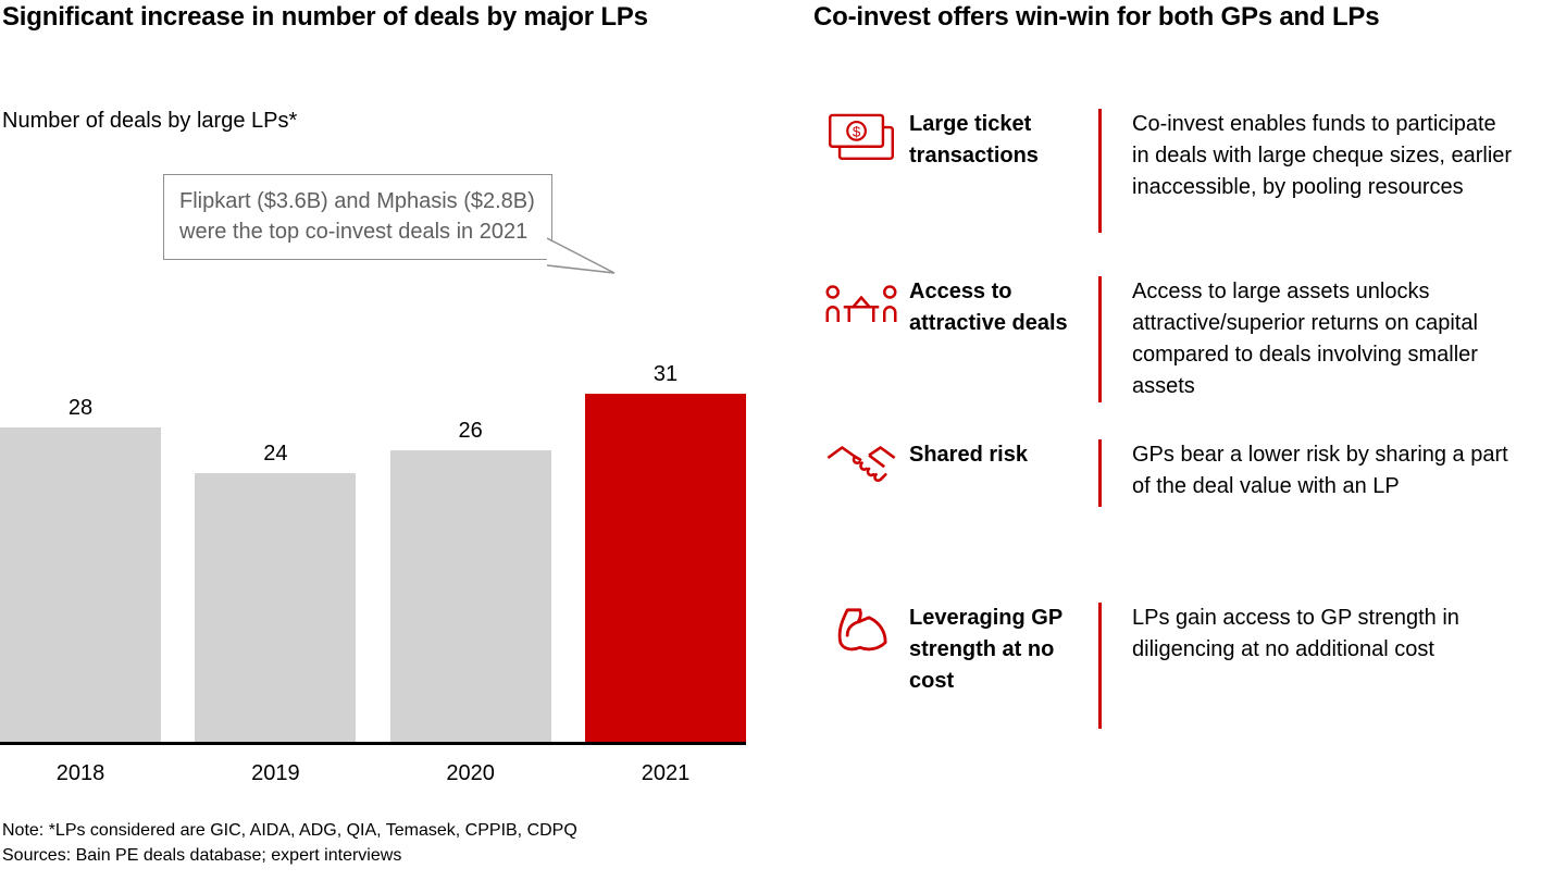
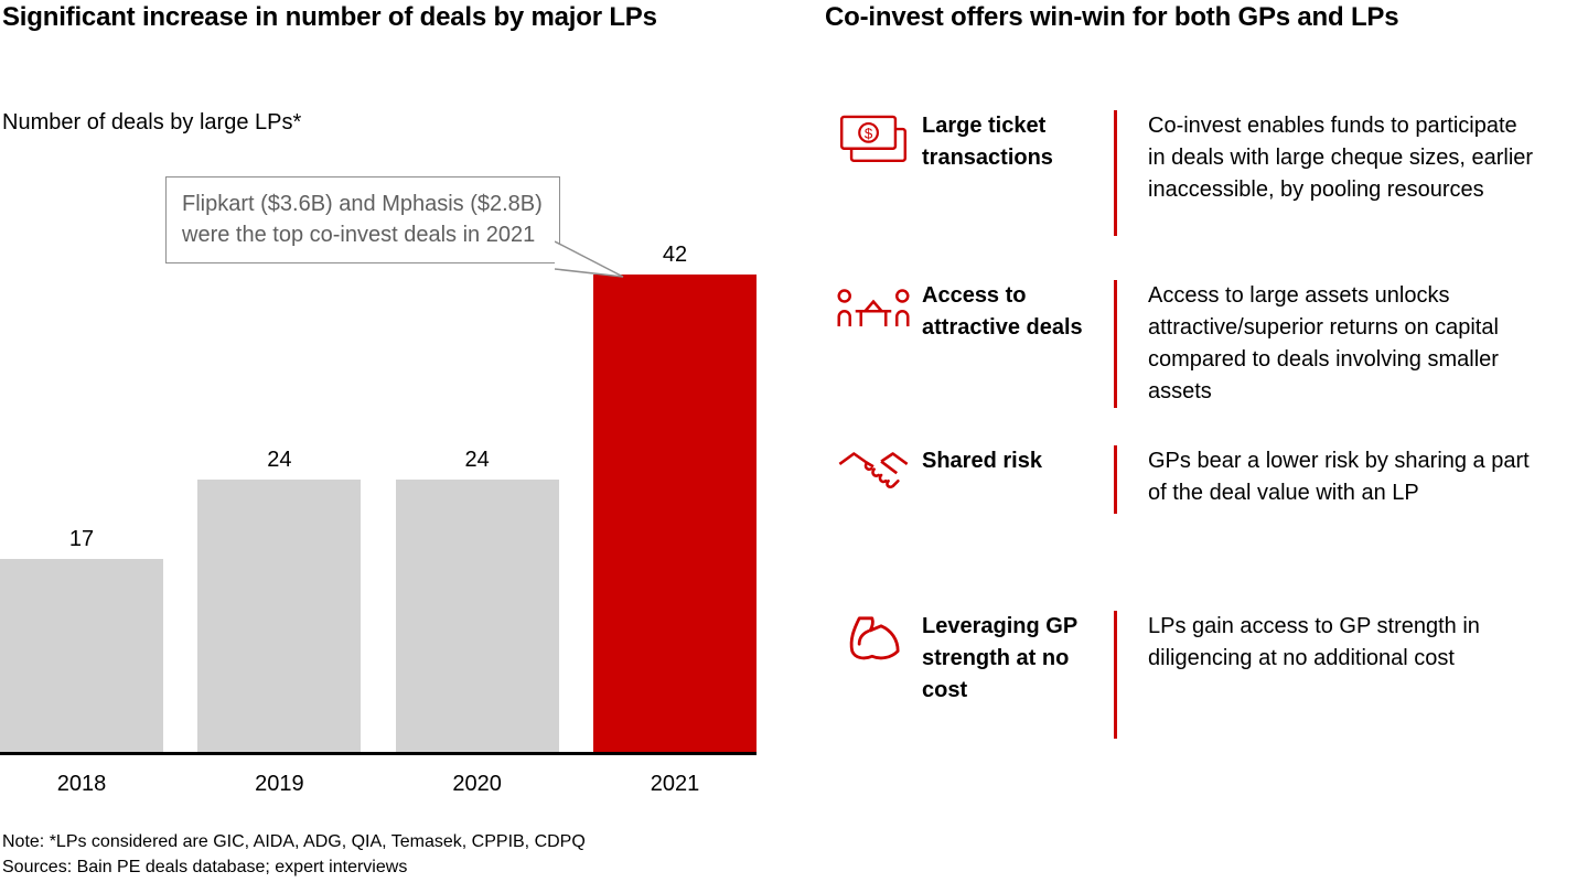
2018: 28 -> 17
2020: 26 -> 24
2021: 31 -> 42
